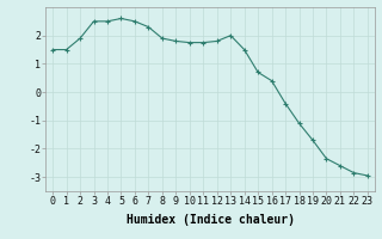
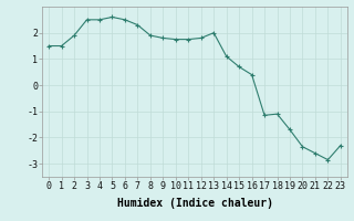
14: 1.50 -> 1.10
17: -0.40 -> -1.15
23: -2.95 -> -2.30
